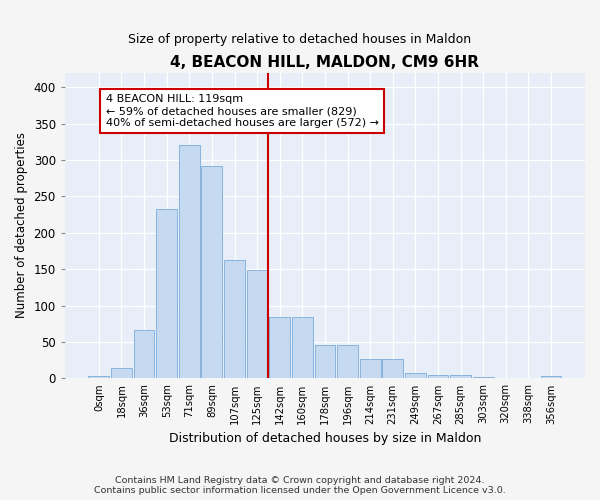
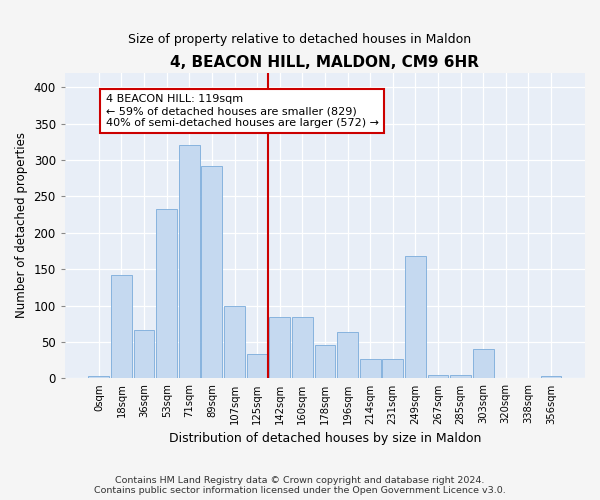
18sqm: 14 -> 142
107sqm: 162 -> 100
125sqm: 149 -> 34
196sqm: 46 -> 64
249sqm: 7 -> 168
303sqm: 2 -> 40
